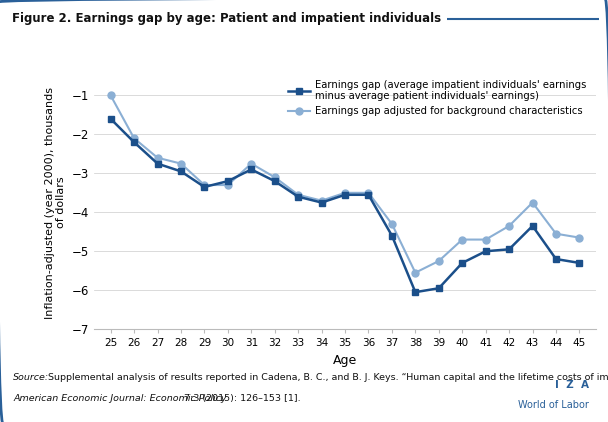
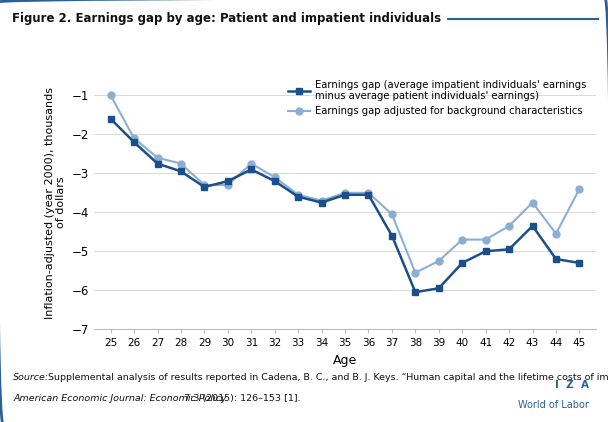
Earnings gap adjusted for background characteristics/37: -4.30 -> -4.05
Earnings gap adjusted for background characteristics/45: -4.65 -> -3.40
